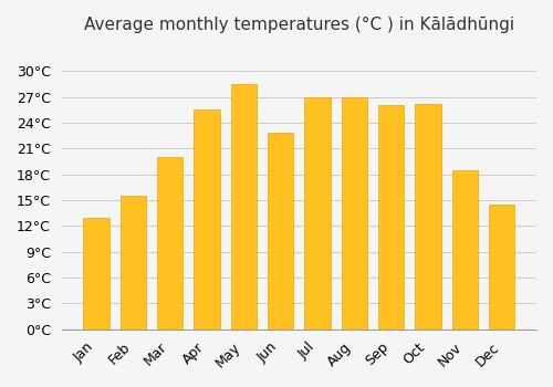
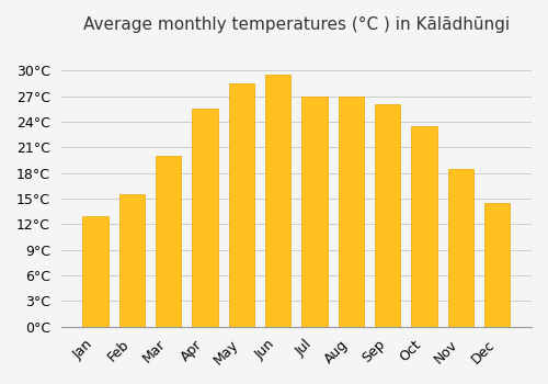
Jun: 22.8°C -> 29.5°C
Oct: 26.2°C -> 23.5°C
